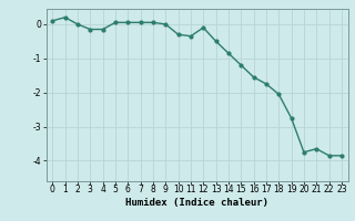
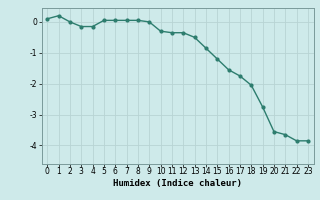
12: -0.10 -> -0.35
20: -3.75 -> -3.55
